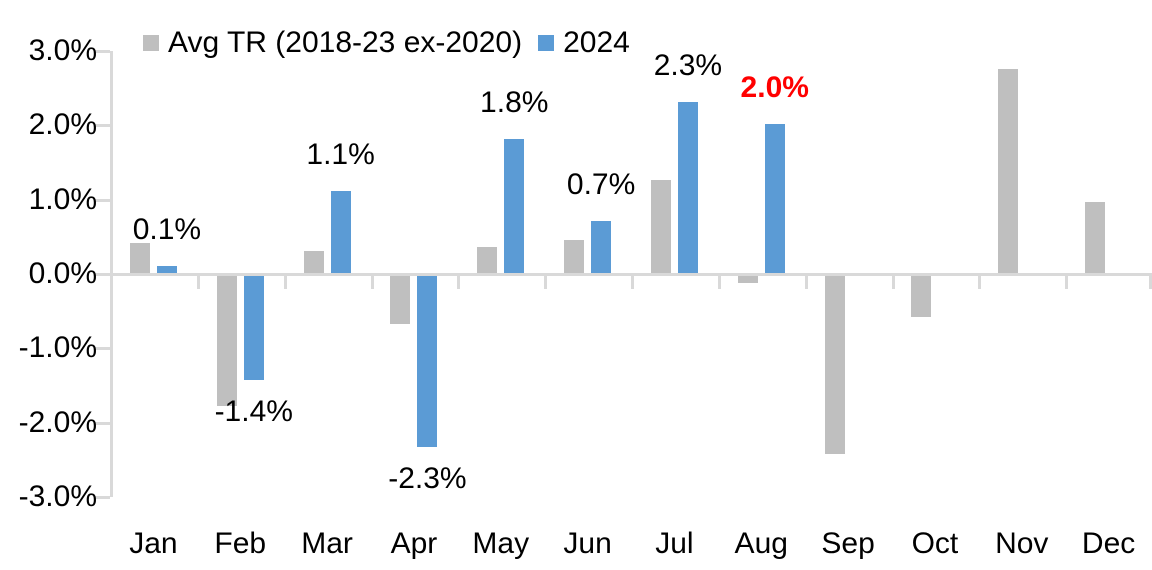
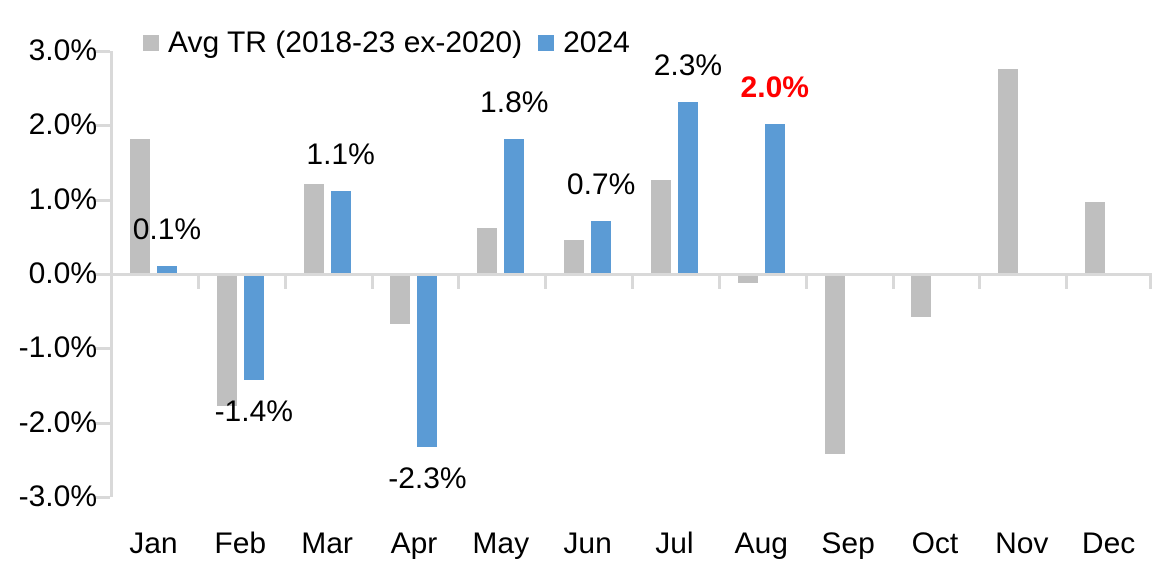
Avg TR (2018-23 ex-2020)/Jan: 0.4% -> 1.8%
Avg TR (2018-23 ex-2020)/Mar: 0.3% -> 1.2%
Avg TR (2018-23 ex-2020)/May: 0.3% -> 0.6%
